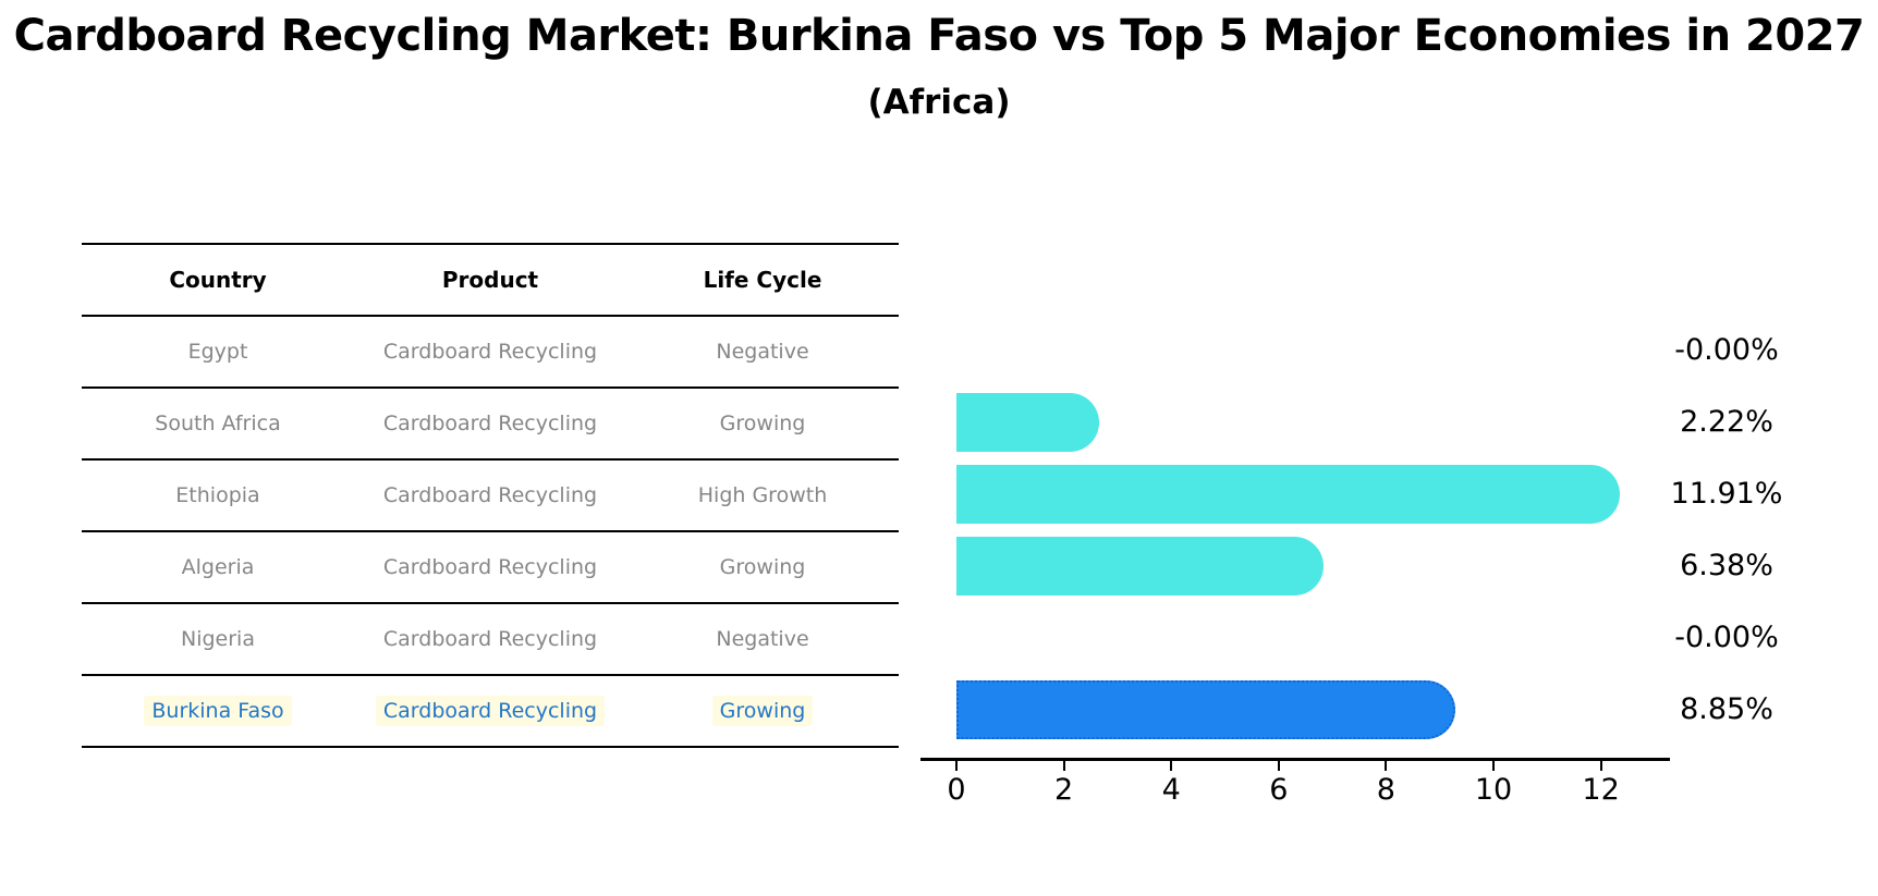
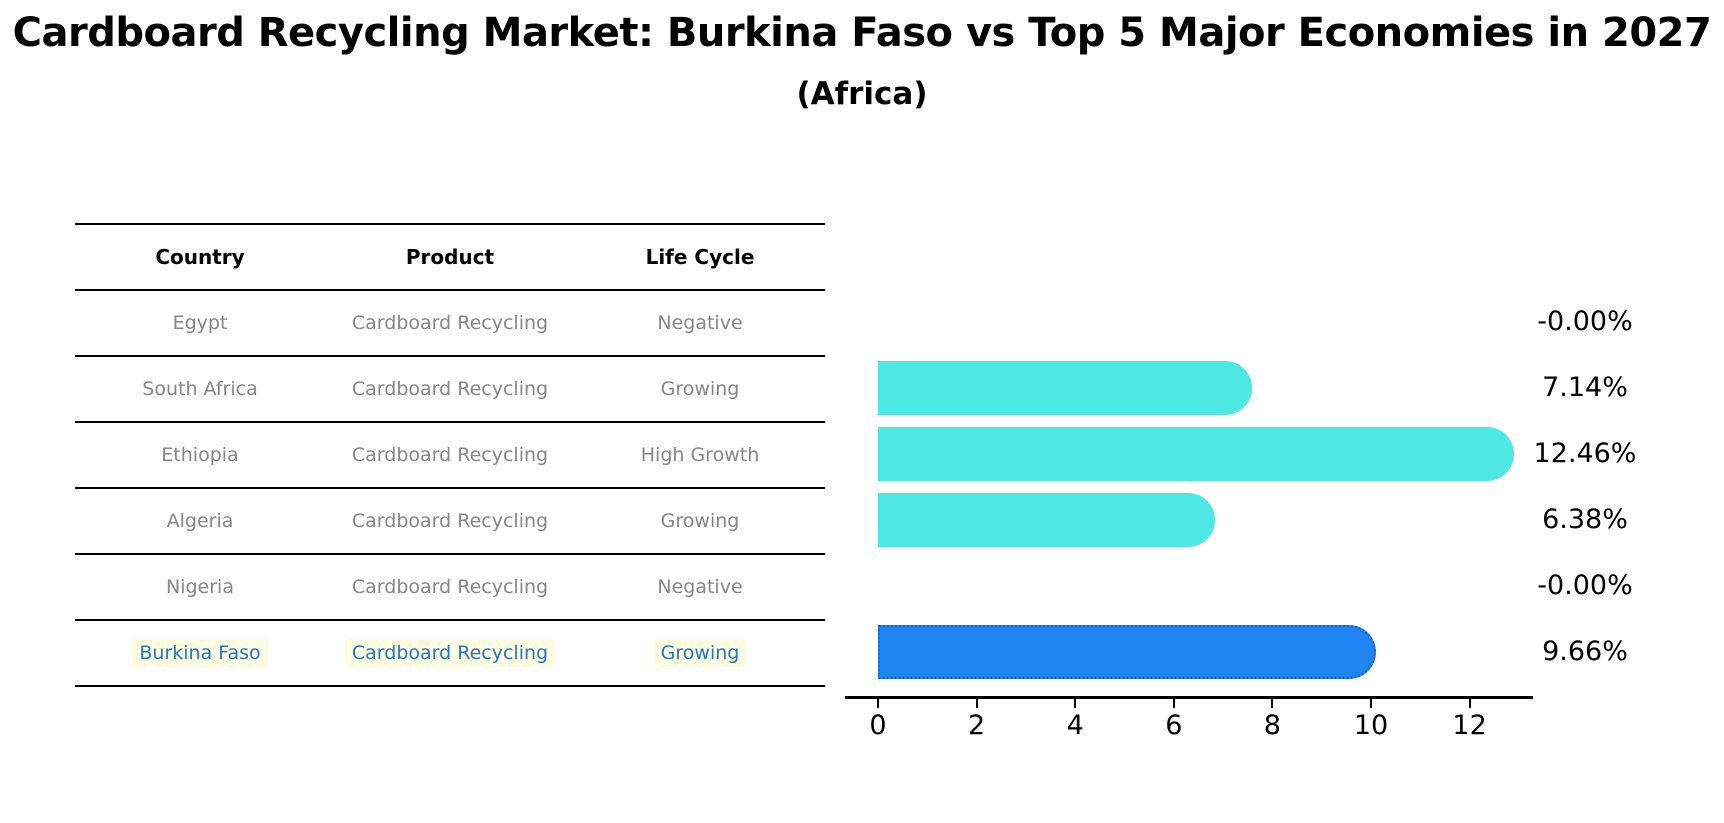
South Africa: 2.22% -> 7.14%
Ethiopia: 11.91% -> 12.46%
Burkina Faso: 8.85% -> 9.66%
